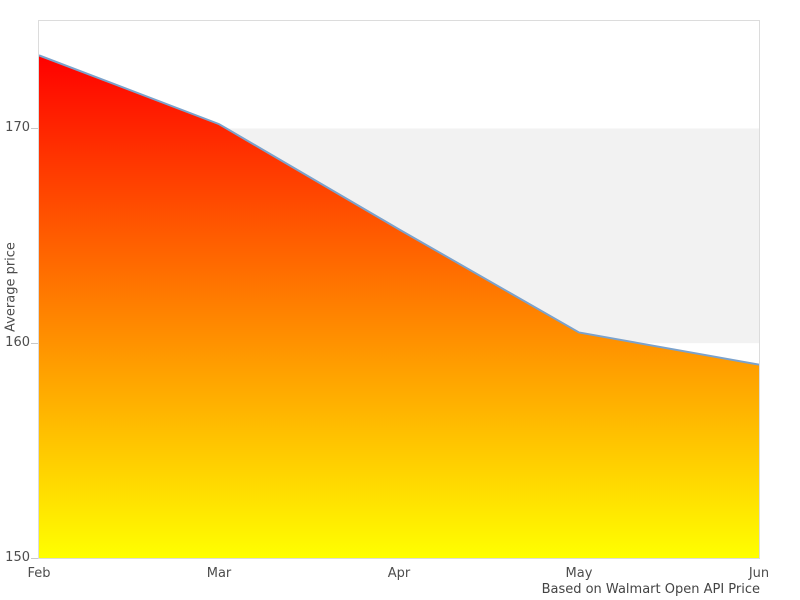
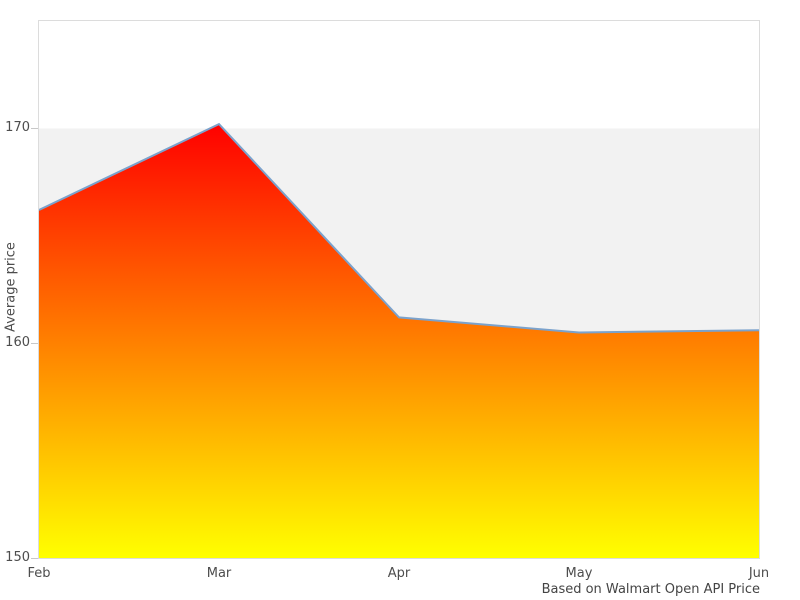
Feb: 173.4 -> 166.2
Apr: 165.3 -> 161.2
Jun: 159.0 -> 160.6
